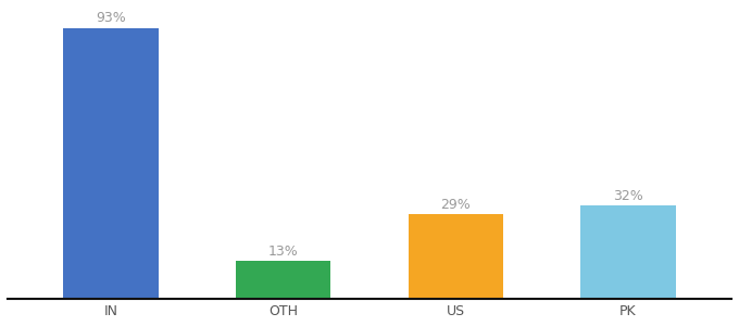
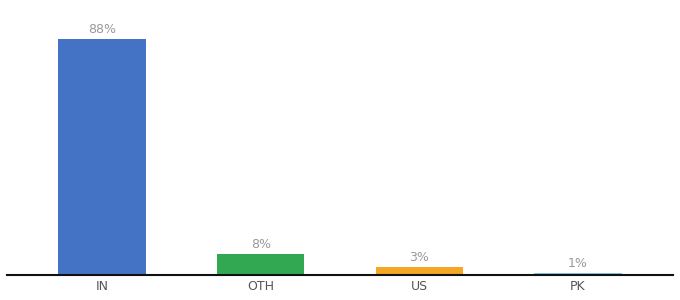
IN: 93% -> 88%
OTH: 13% -> 8%
US: 29% -> 3%
PK: 32% -> 1%
